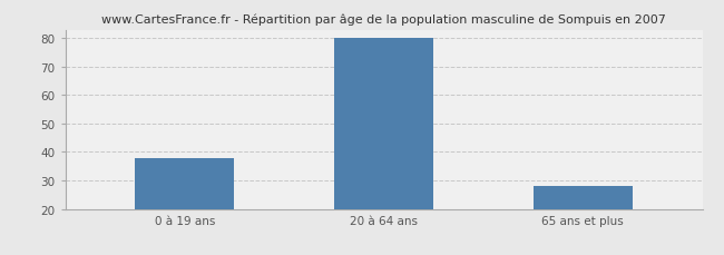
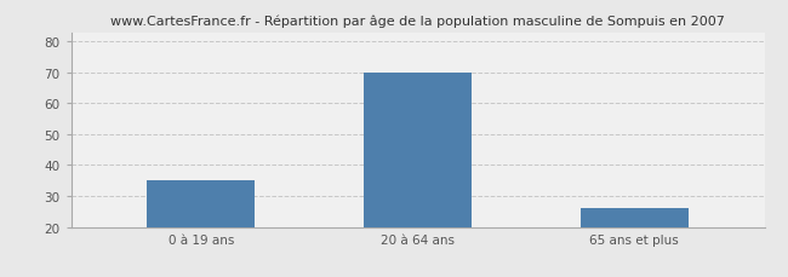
0 à 19 ans: 38 -> 35
20 à 64 ans: 80 -> 70
65 ans et plus: 28 -> 26
